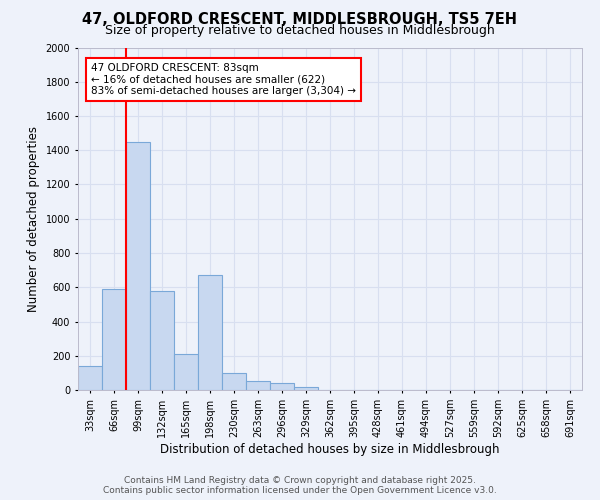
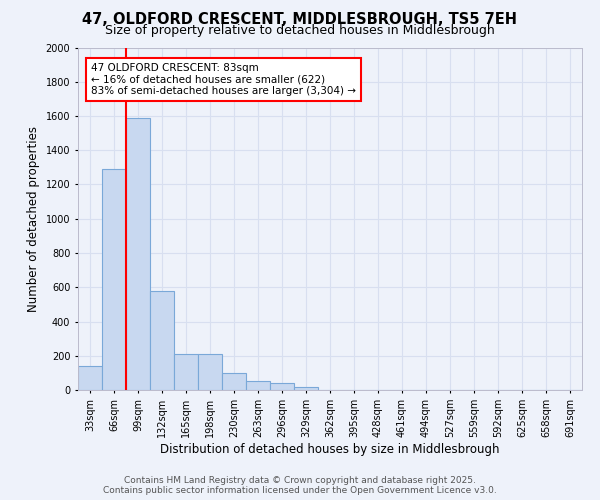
66sqm: 590 -> 1290
99sqm: 1450 -> 1590
198sqm: 670 -> 210
